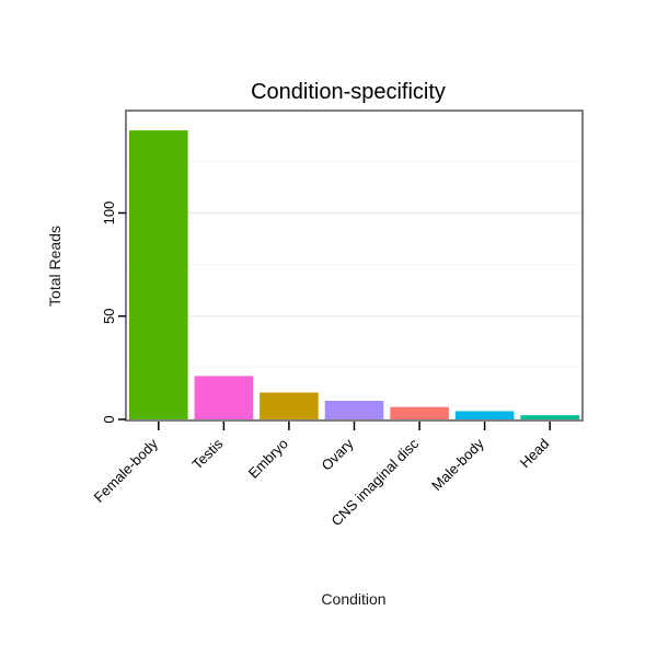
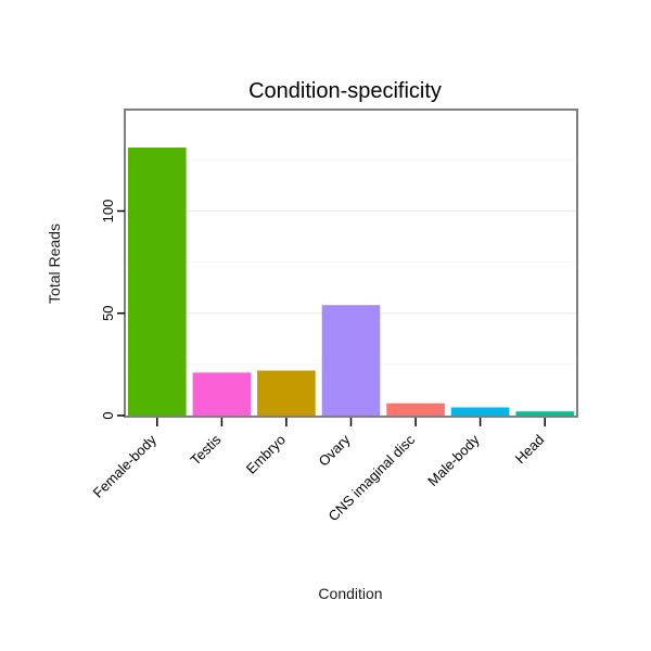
Female-body: 140 -> 131
Embryo: 13 -> 22
Ovary: 9 -> 54
